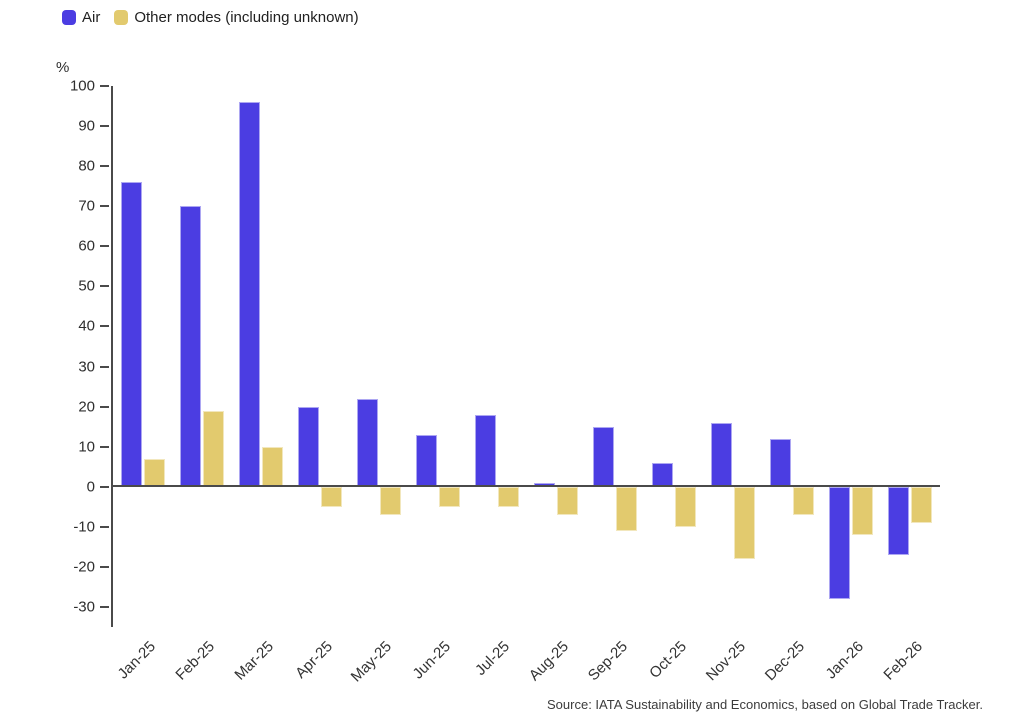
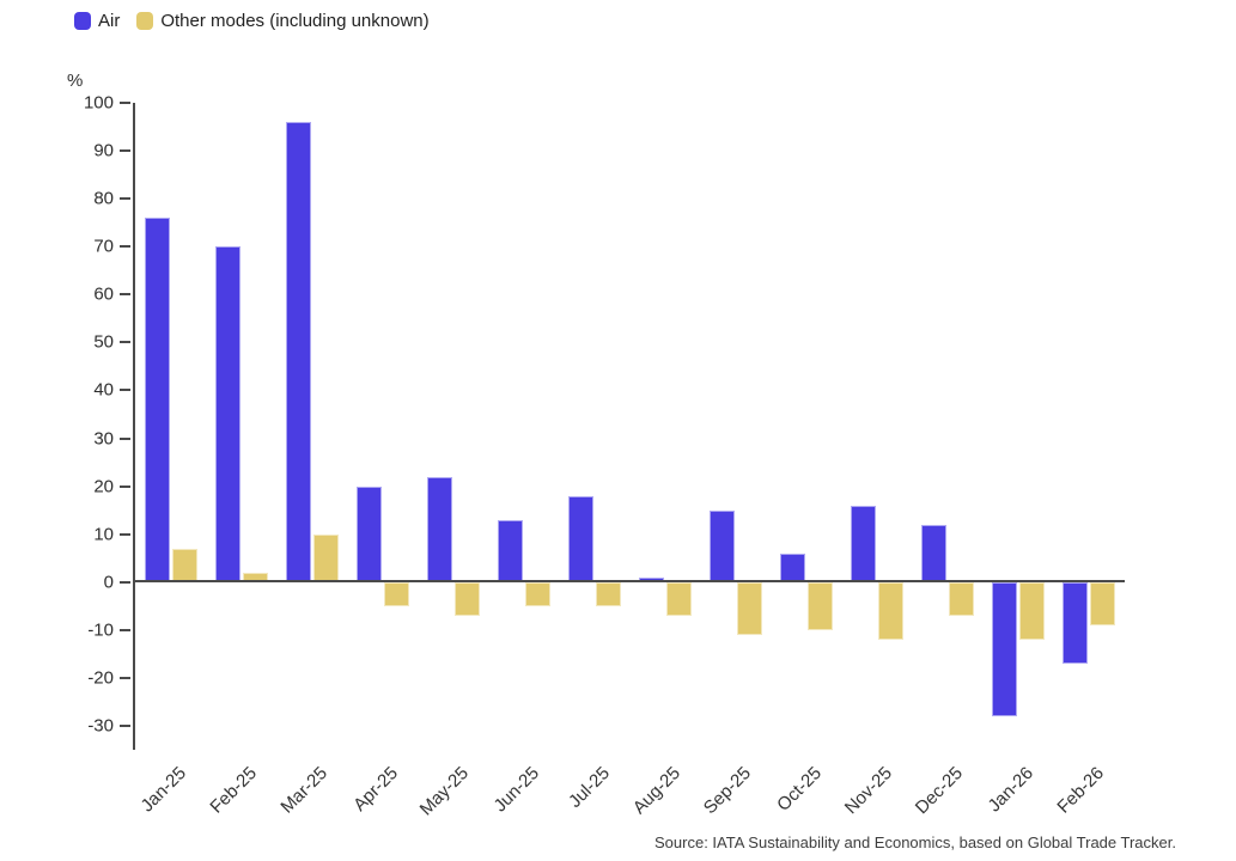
Other modes (including unknown)/Feb-25: 19 -> 2
Other modes (including unknown)/Nov-25: -18 -> -12
